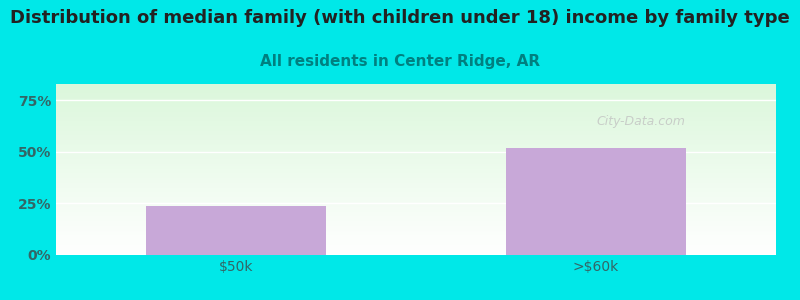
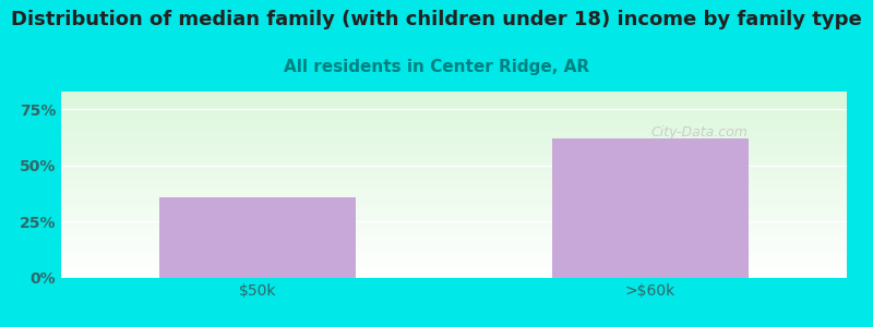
$50k: 24% -> 36%
>$60k: 52% -> 62%
